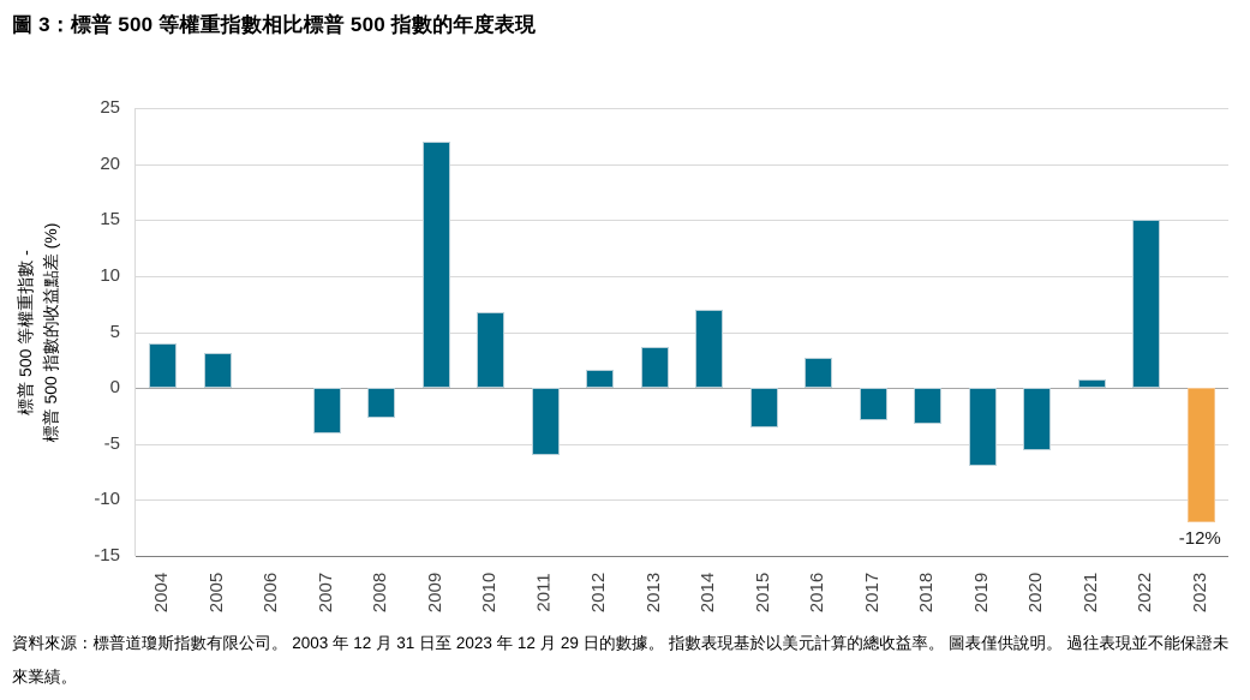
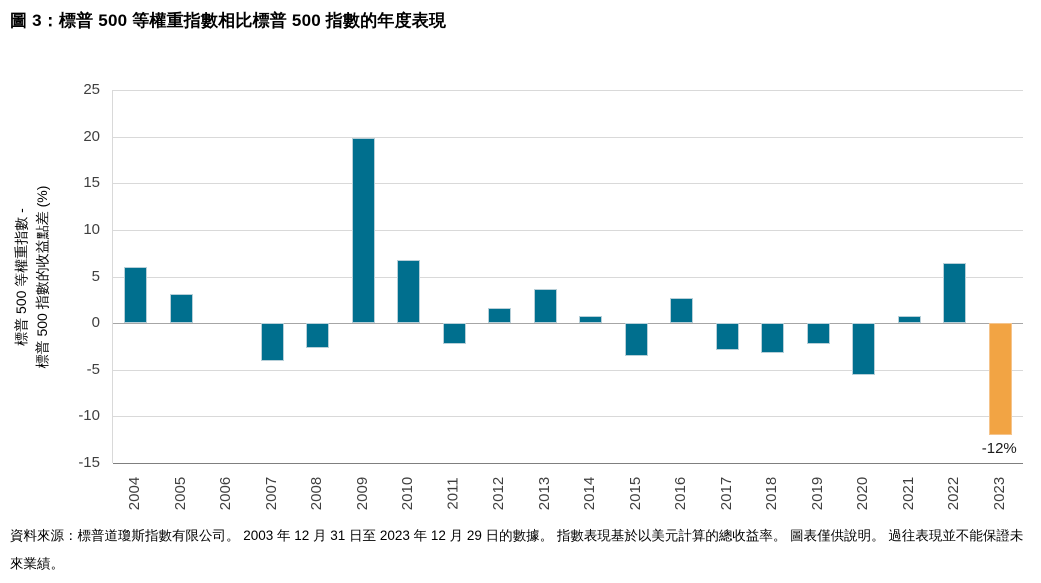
2004: 4 -> 6
2009: 22 -> 20
2011: -6 -> -2
2014: 7 -> 1
2019: -7 -> -2
2022: 15 -> 6
